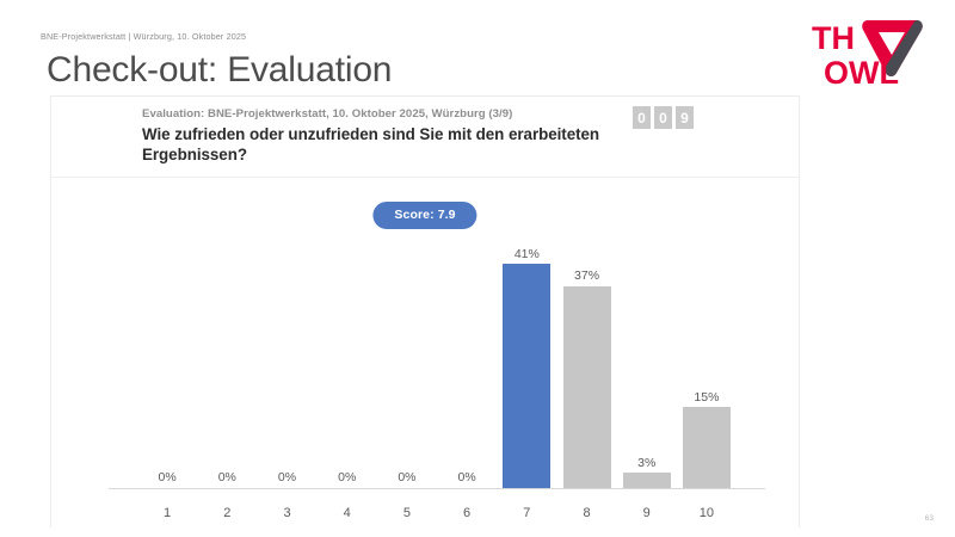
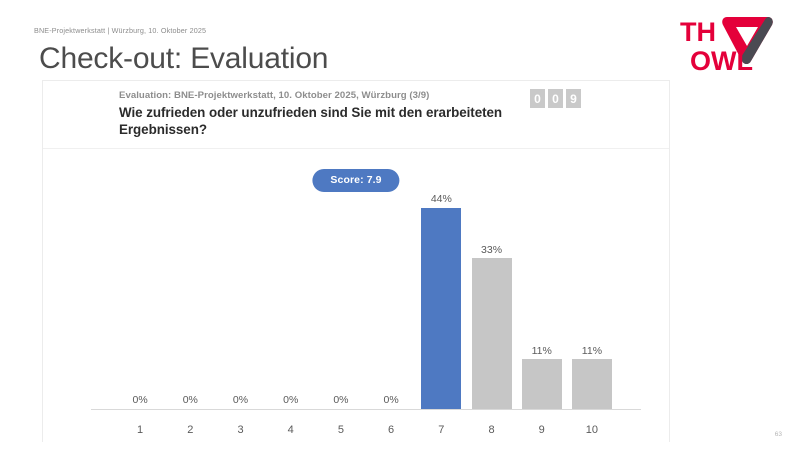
7: 41% -> 44%
8: 37% -> 33%
9: 3% -> 11%
10: 15% -> 11%
